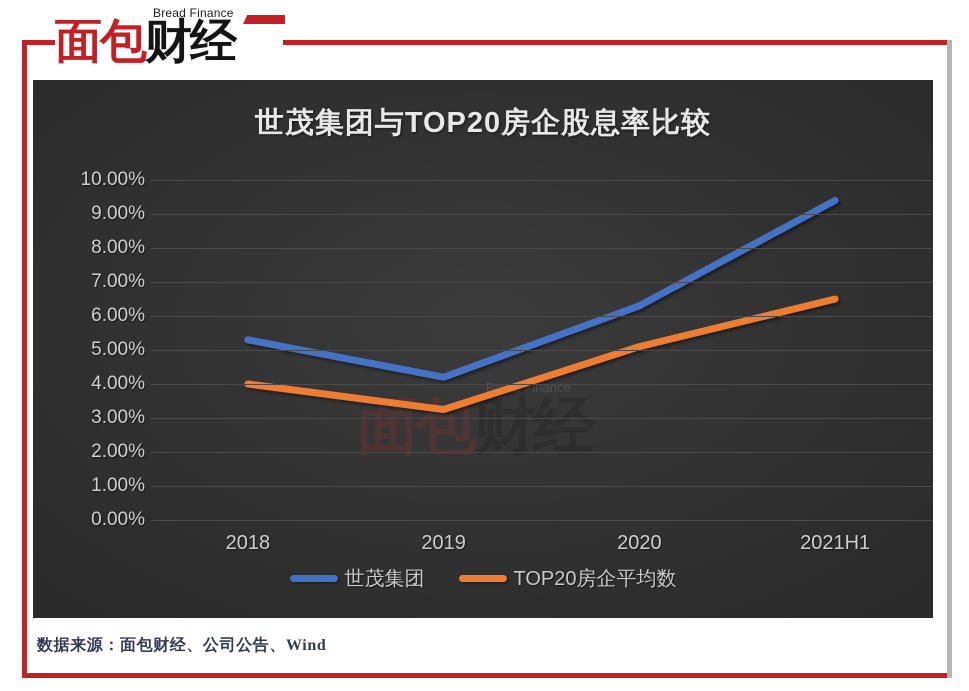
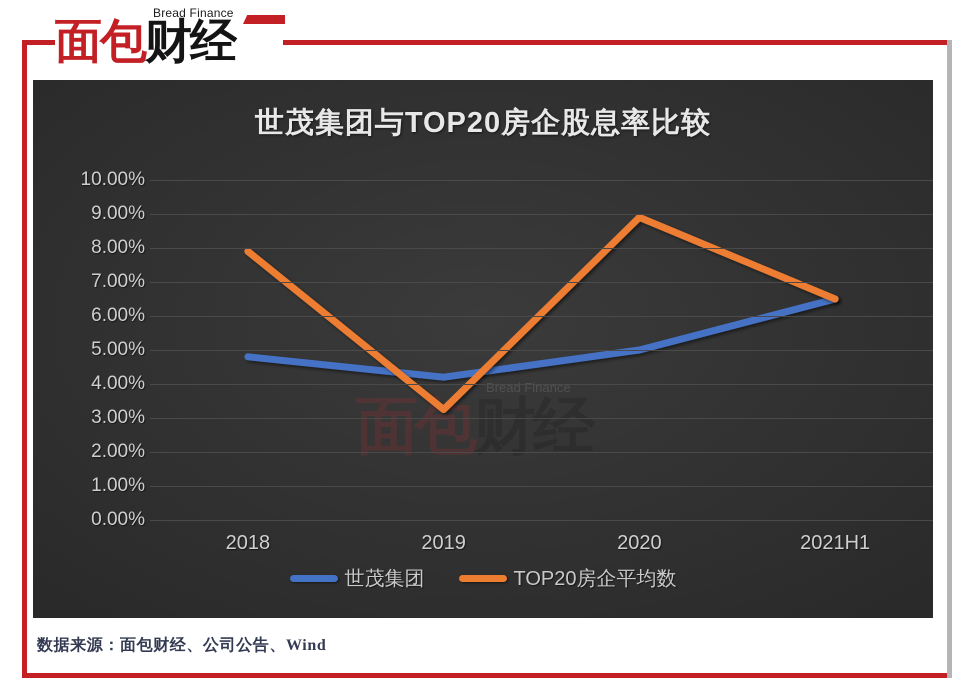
世茂集团/2018: 5.3% -> 4.8%
TOP20房企平均数/2018: 4.0% -> 7.9%
世茂集团/2020: 6.3% -> 5.0%
TOP20房企平均数/2020: 5.1% -> 8.9%
世茂集团/2021H1: 9.4% -> 6.5%
